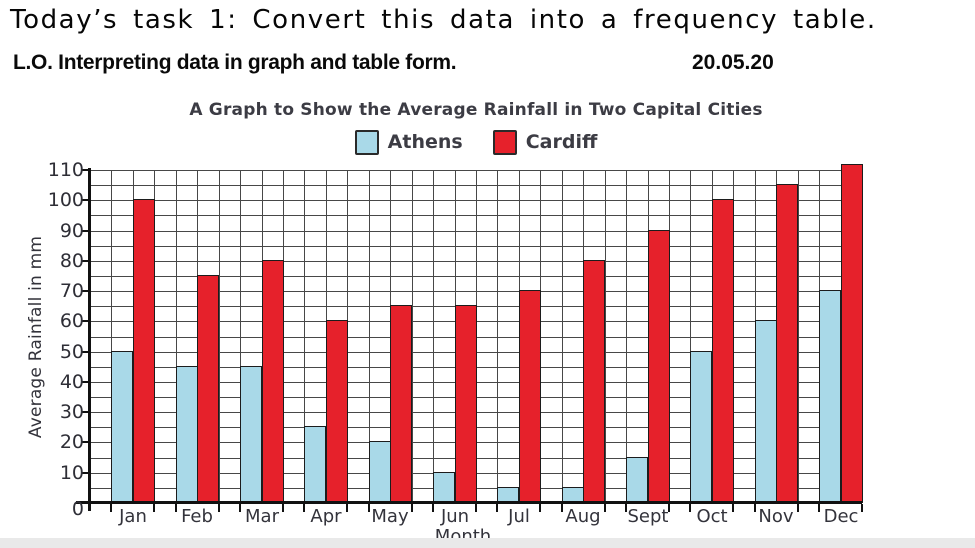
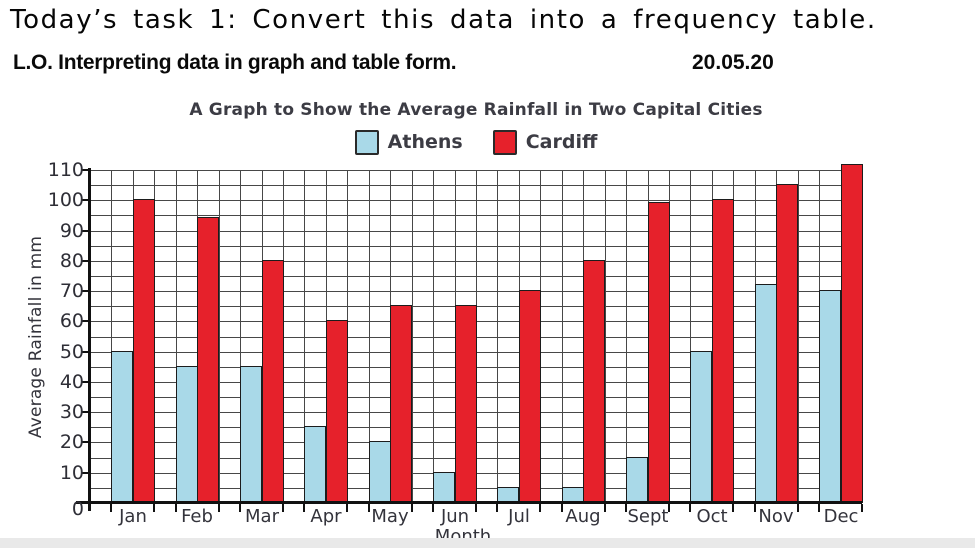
Cardiff/Feb: 75 -> 94
Cardiff/Sept: 90 -> 99
Athens/Nov: 60 -> 72
